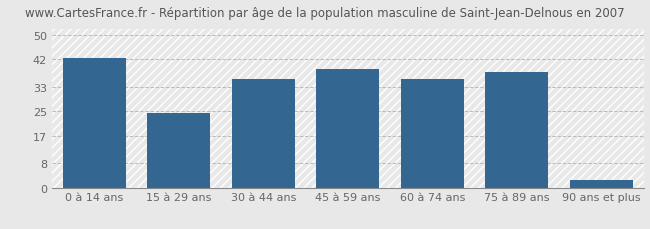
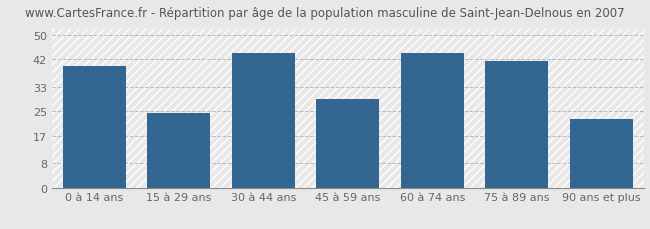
0 à 14 ans: 42.5 -> 40.0
30 à 44 ans: 35.5 -> 44.0
45 à 59 ans: 39.0 -> 29.0
60 à 74 ans: 35.5 -> 44.0
75 à 89 ans: 38.0 -> 41.5
90 ans et plus: 2.5 -> 22.5
